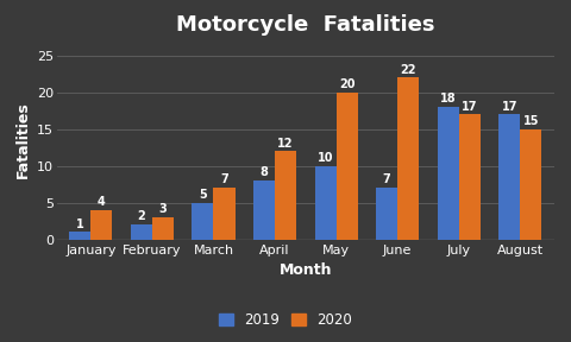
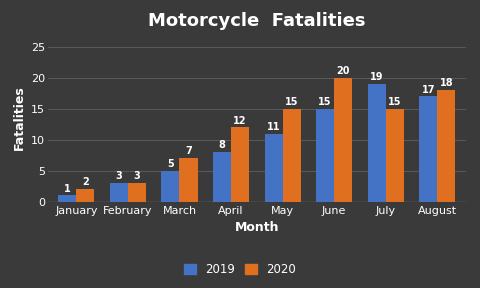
2020/January: 4 -> 2
2019/February: 2 -> 3
2019/May: 10 -> 11
2020/May: 20 -> 15
2019/June: 7 -> 15
2020/June: 22 -> 20
2019/July: 18 -> 19
2020/July: 17 -> 15
2020/August: 15 -> 18
